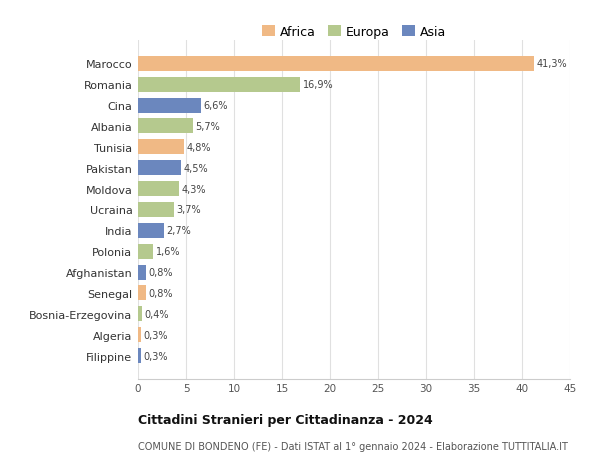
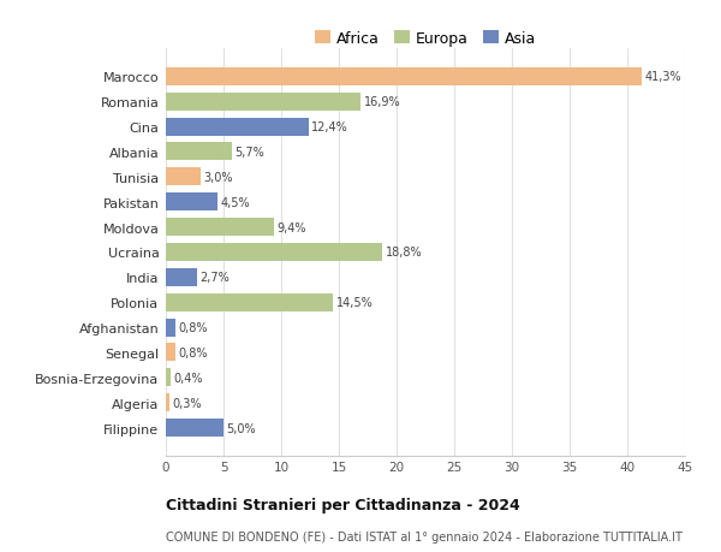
Cina: 6,6% -> 12,4%
Tunisia: 4,8% -> 3,0%
Moldova: 4,3% -> 9,4%
Ucraina: 3,7% -> 18,8%
Polonia: 1,6% -> 14,5%
Filippine: 0,3% -> 5,0%
